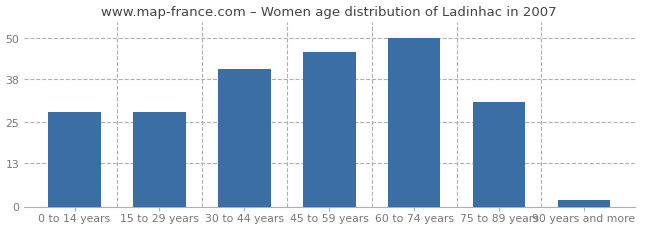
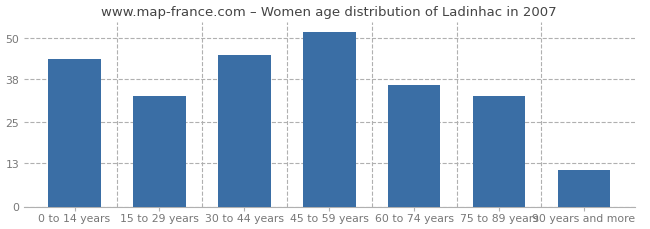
0 to 14 years: 28 -> 44
15 to 29 years: 28 -> 33
30 to 44 years: 41 -> 45
45 to 59 years: 46 -> 52
60 to 74 years: 50 -> 36
75 to 89 years: 31 -> 33
90 years and more: 2 -> 11
